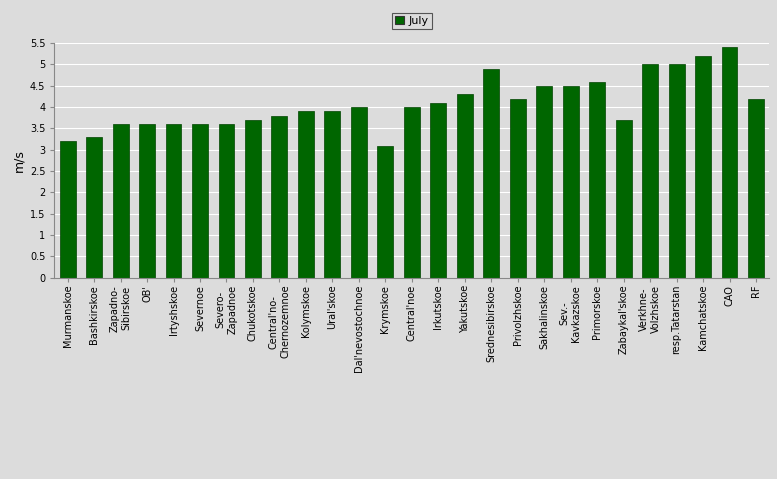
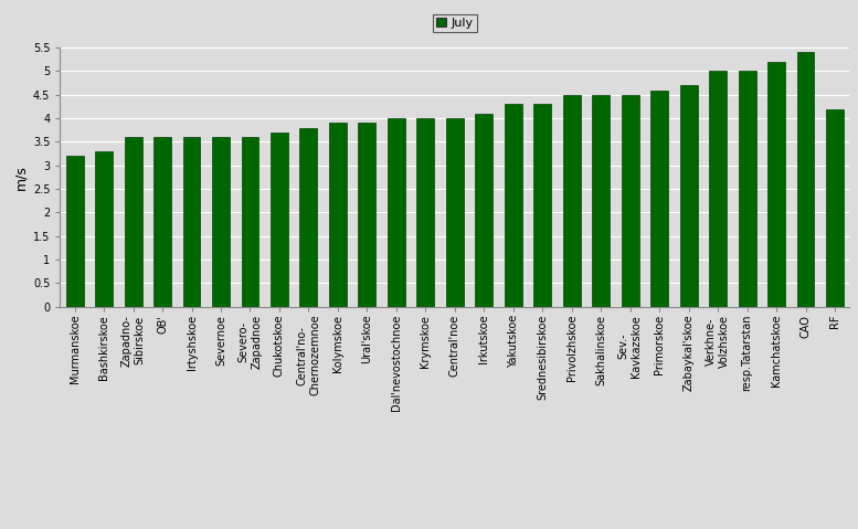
Krymskoe: 3.1 -> 4.0
Srednesibirskoe: 4.9 -> 4.3
Privolzhskoe: 4.2 -> 4.5
Zabaykal'skoe: 3.7 -> 4.7
